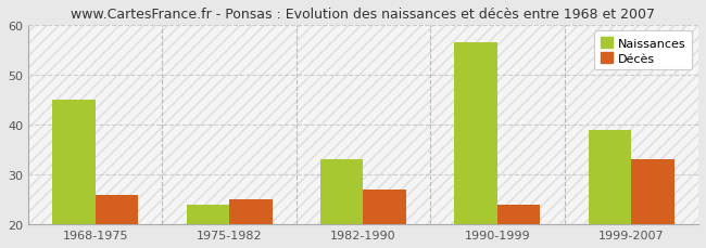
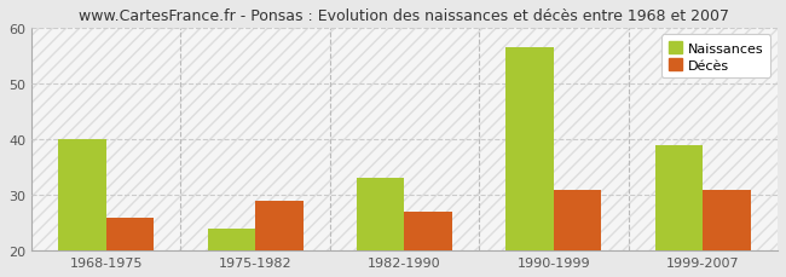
Naissances/1968-1975: 45.0 -> 40.0
Décès/1975-1982: 25 -> 29
Décès/1990-1999: 24 -> 31
Décès/1999-2007: 33 -> 31
